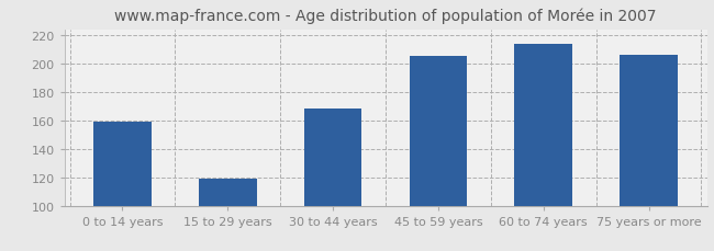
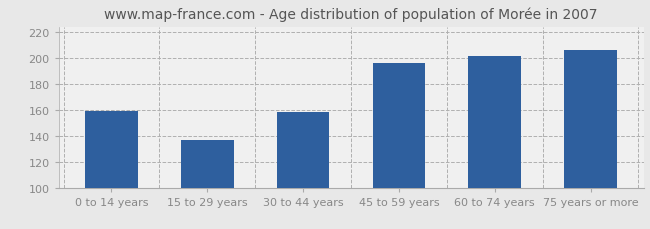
15 to 29 years: 119 -> 137
30 to 44 years: 168 -> 158
45 to 59 years: 205 -> 196
60 to 74 years: 214 -> 201
